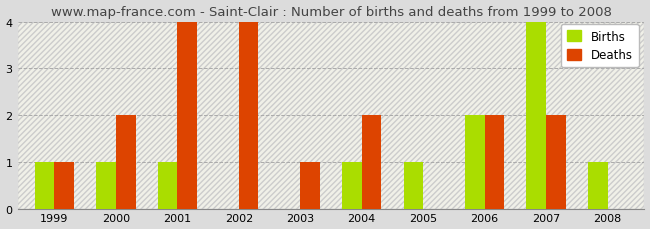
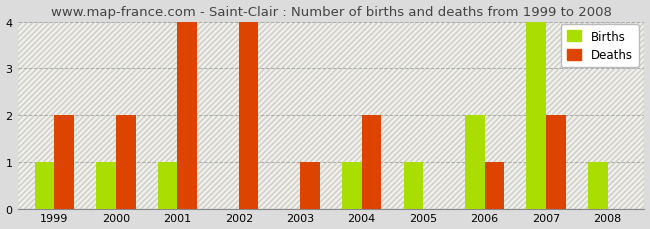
Deaths/1999: 1 -> 2
Deaths/2006: 2 -> 1
